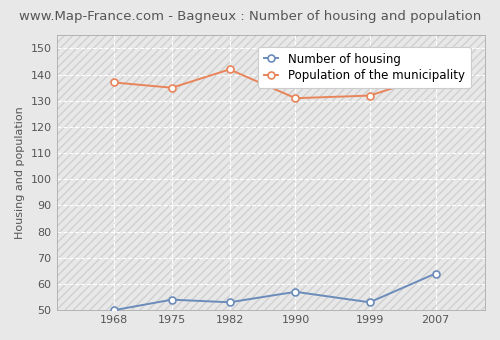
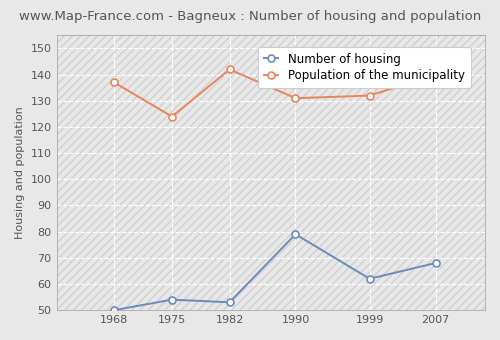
Population of the municipality/1975: 135 -> 124
Number of housing/1990: 57 -> 79
Number of housing/1999: 53 -> 62
Number of housing/2007: 64 -> 68
